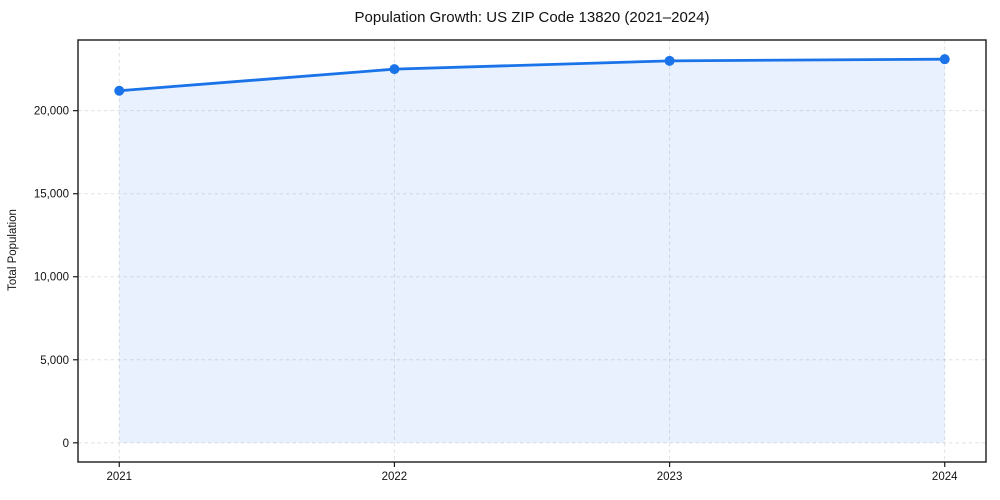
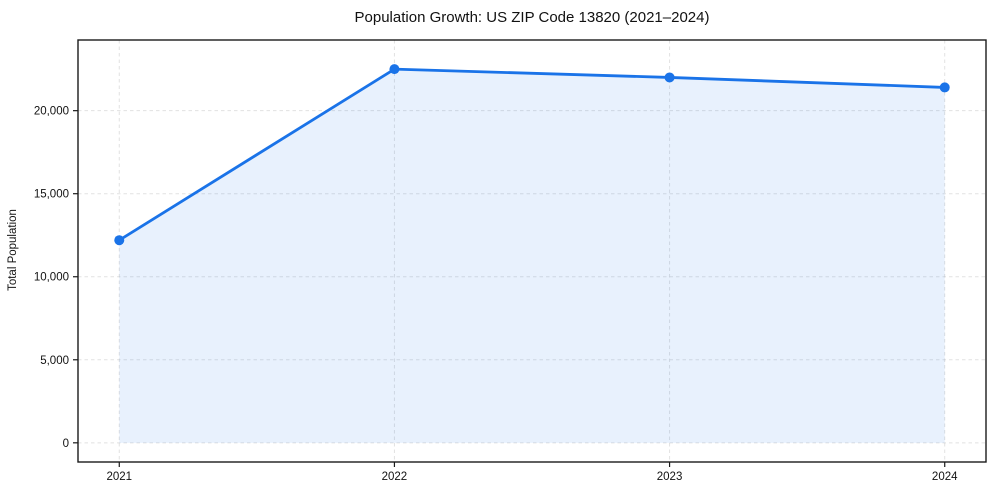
2021: 21200 -> 12200
2023: 23000 -> 22000
2024: 23100 -> 21400
